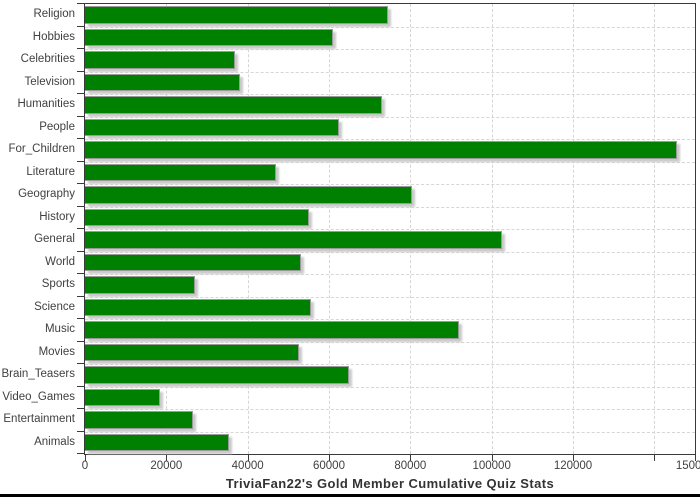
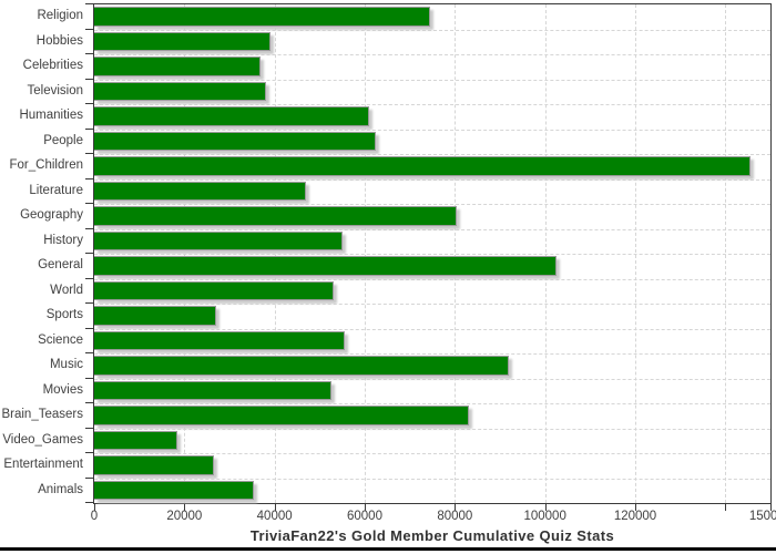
Hobbies: 61000 -> 39000
Humanities: 73000 -> 61000
Brain_Teasers: 65000 -> 83000
